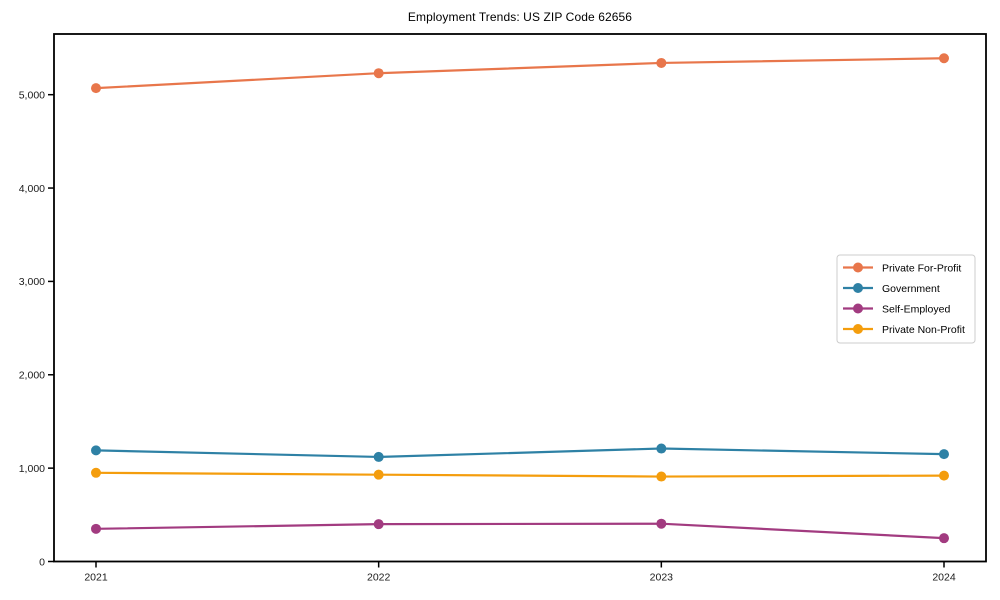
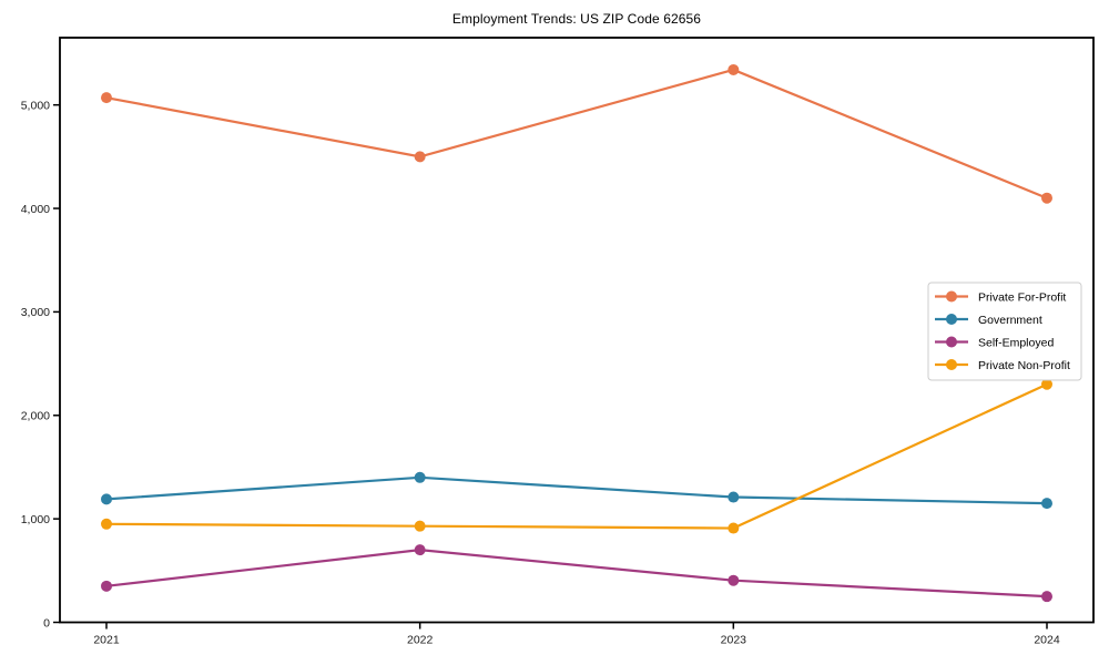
Private For-Profit/2022: 5200 -> 4500
Government/2022: 1100 -> 1400
Self-Employed/2022: 400 -> 700
Private For-Profit/2024: 5400 -> 4100
Private Non-Profit/2024: 900 -> 2300
